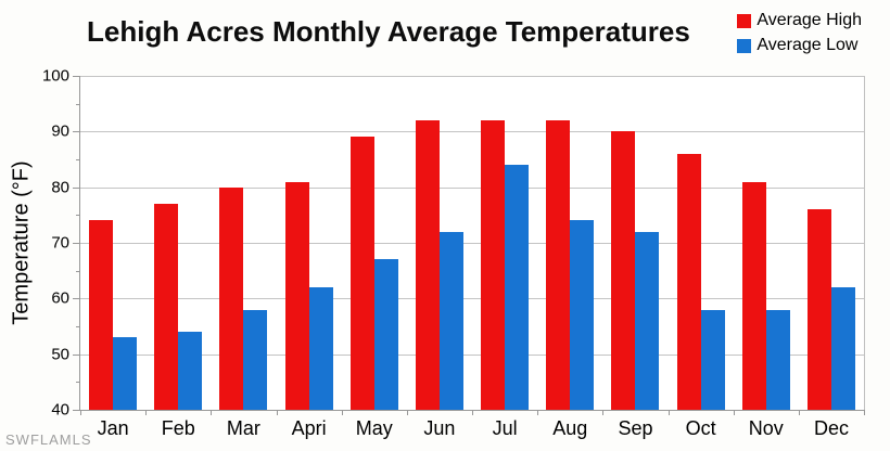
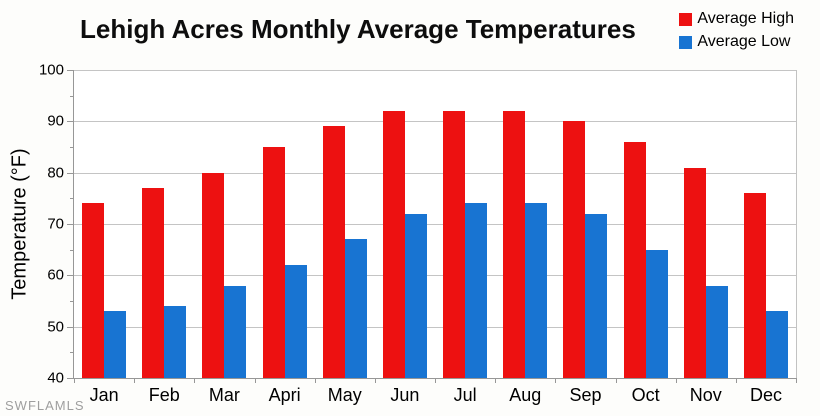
Average High/Apri: 81 -> 85
Average Low/Jul: 84 -> 74
Average Low/Oct: 58 -> 65
Average Low/Dec: 62 -> 53
